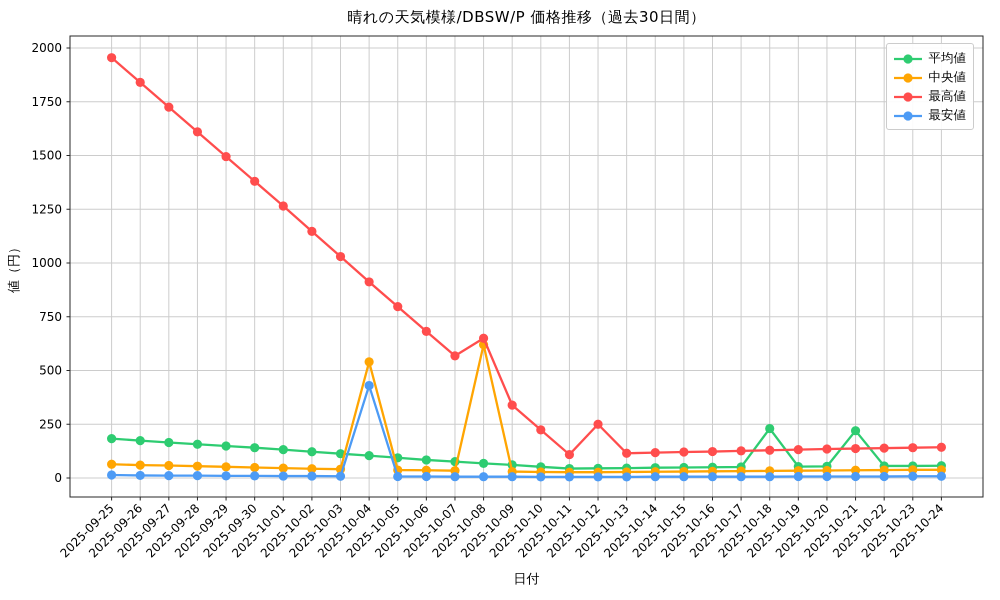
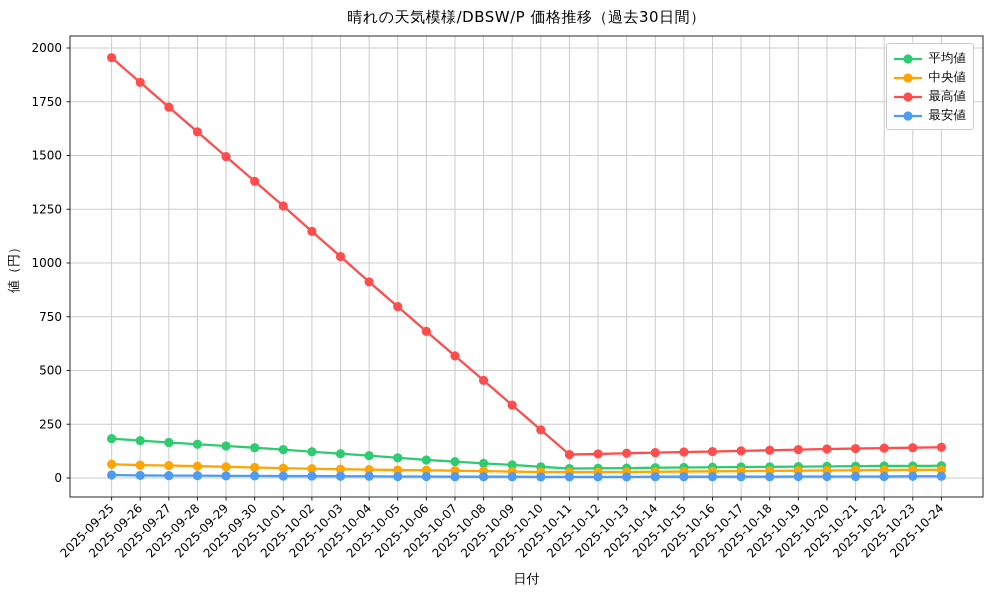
中央値/2025-10-04: 540 -> 40
最安値/2025-10-04: 430 -> 10
中央値/2025-10-08: 620 -> 30
最高値/2025-10-08: 650 -> 450
最高値/2025-10-12: 250 -> 110
平均値/2025-10-18: 230 -> 50
平均値/2025-10-21: 220 -> 60
